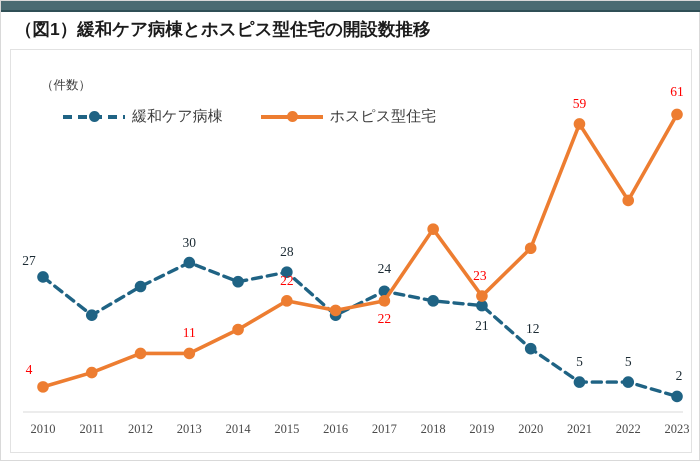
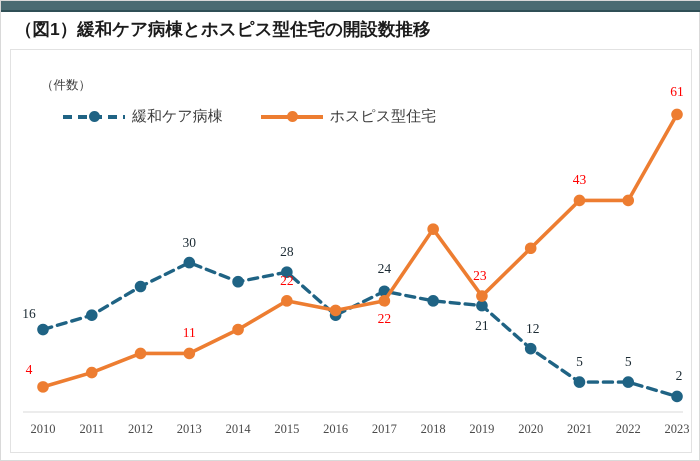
緩和ケア病棟/2010: 27 -> 16
ホスピス型住宅/2021: 59 -> 43
